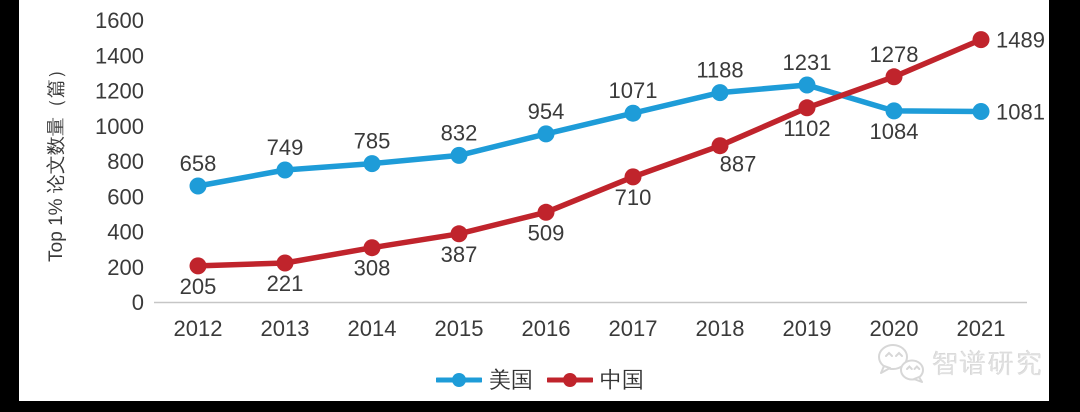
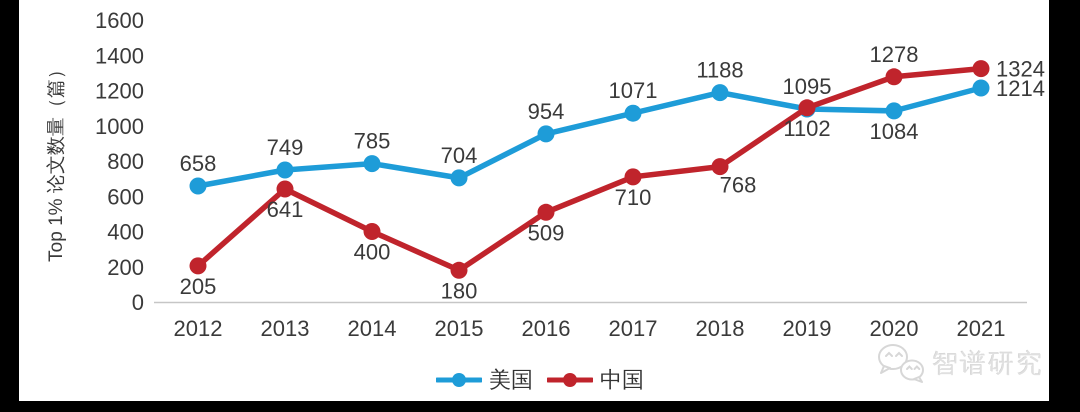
中国/2013: 221 -> 641
中国/2014: 308 -> 400
美国/2015: 832 -> 704
中国/2015: 387 -> 180
中国/2018: 887 -> 768
美国/2019: 1231 -> 1095
美国/2021: 1081 -> 1214
中国/2021: 1489 -> 1324
